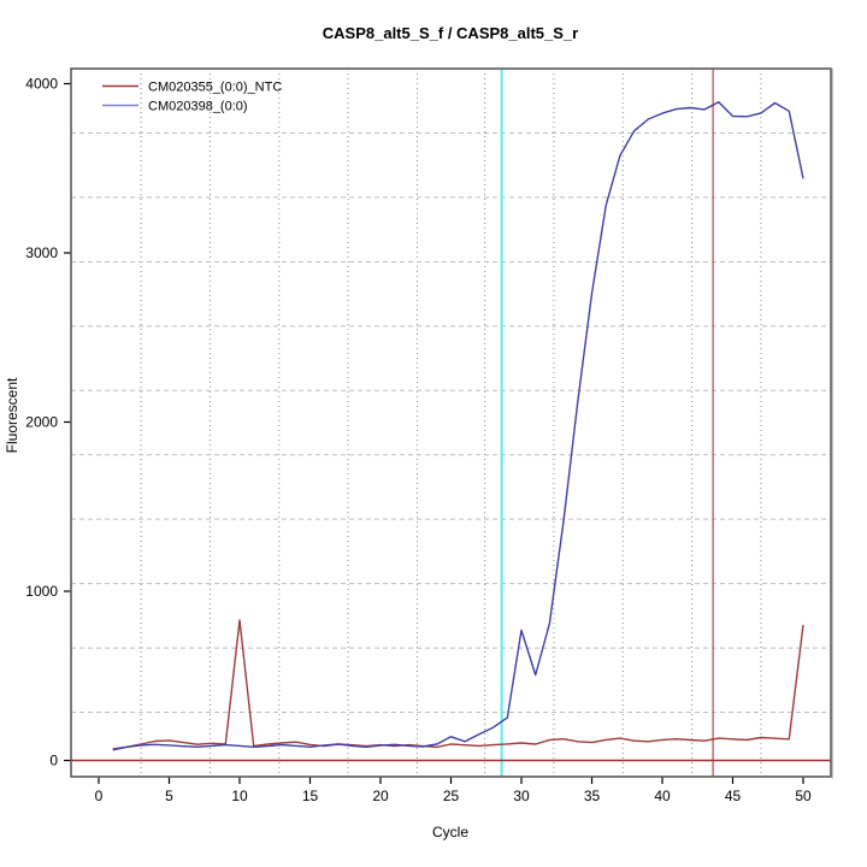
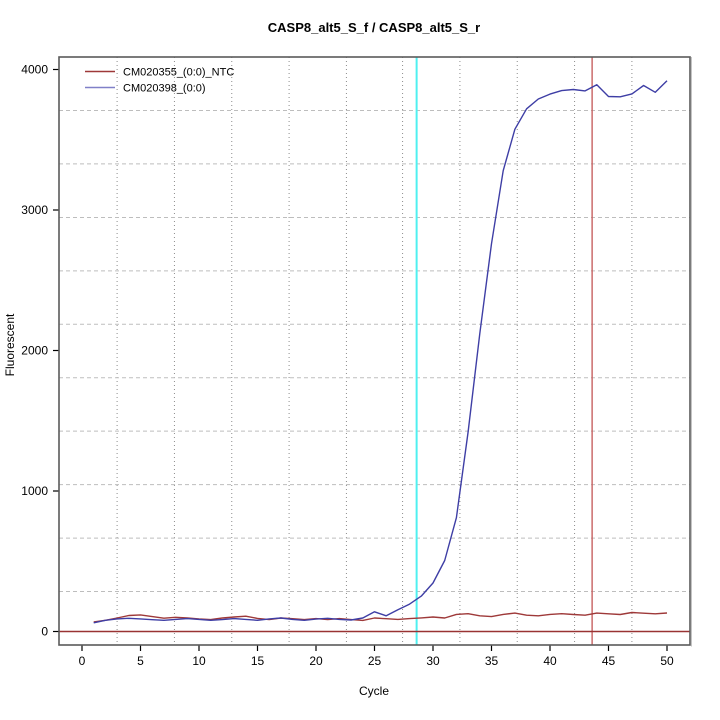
CM020355_(0:0)_NTC/10: 830 -> 90
CM020398_(0:0)/30: 770 -> 340
CM020355_(0:0)_NTC/50: 800 -> 130
CM020398_(0:0)/50: 3440 -> 3920
